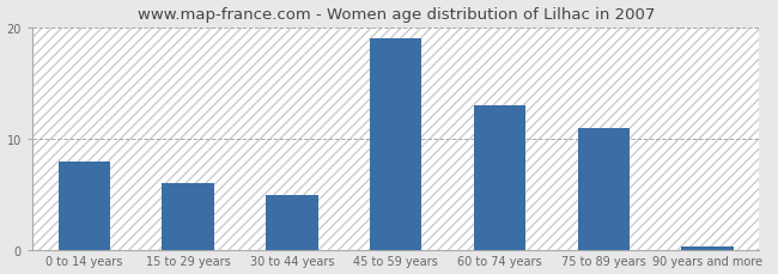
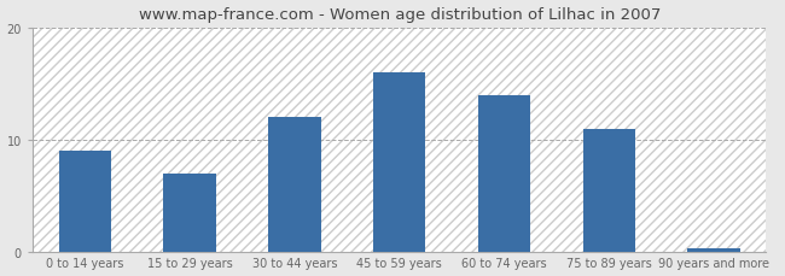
0 to 14 years: 8.0 -> 9.0
15 to 29 years: 6.0 -> 7.0
30 to 44 years: 5.0 -> 12.0
45 to 59 years: 19.0 -> 16.0
60 to 74 years: 13.0 -> 14.0
